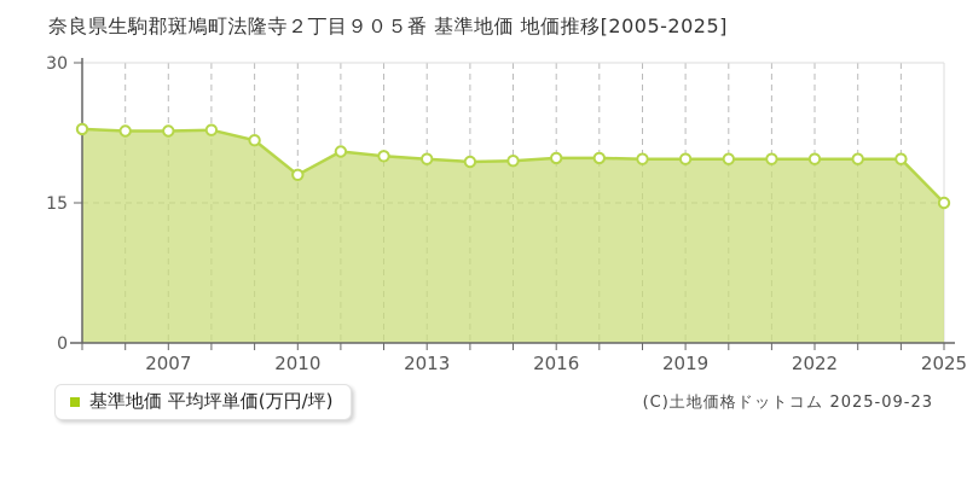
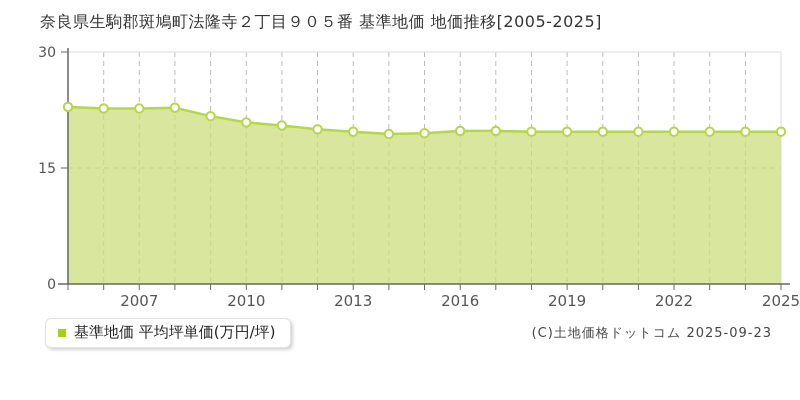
2010: 18 -> 21
2025: 15 -> 20
